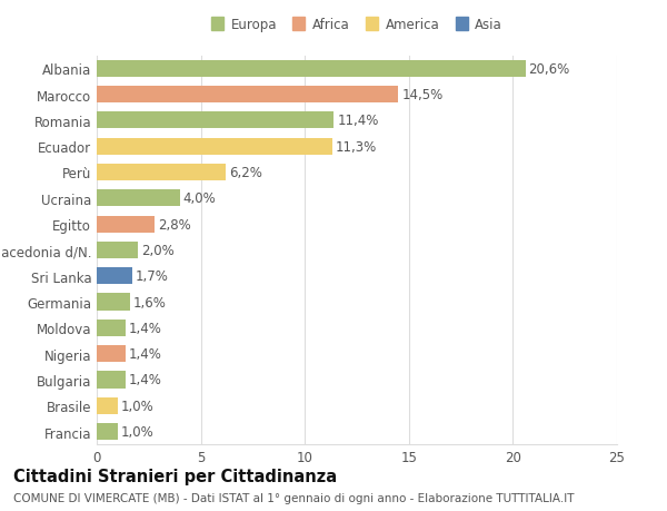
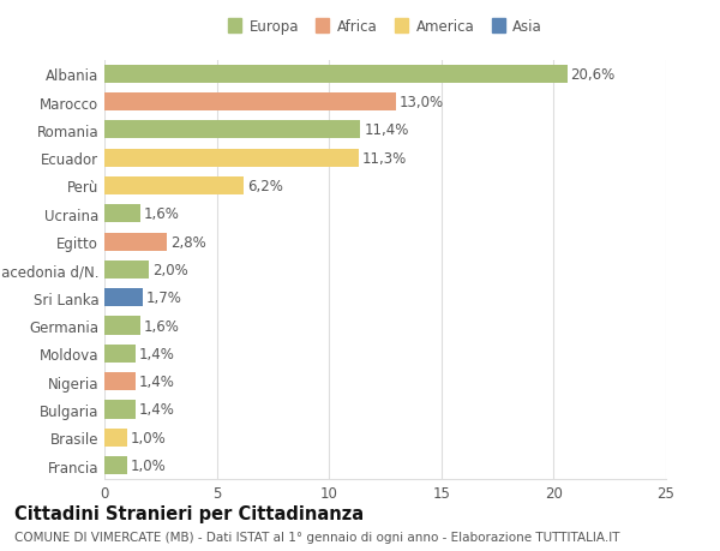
Marocco: 14,5% -> 13,0%
Ucraina: 4,0% -> 1,6%
